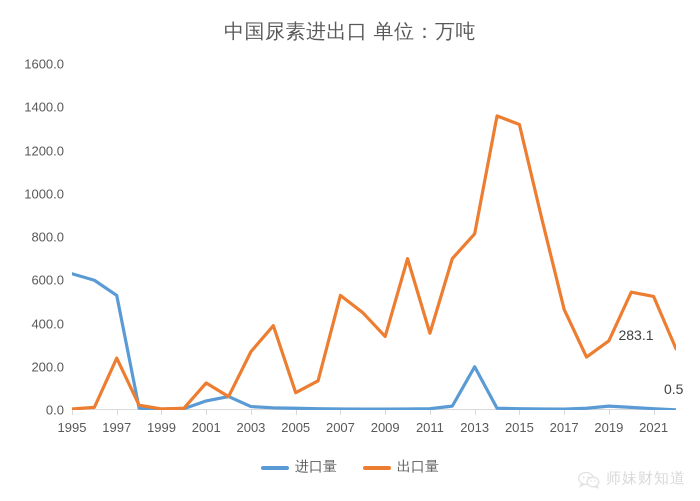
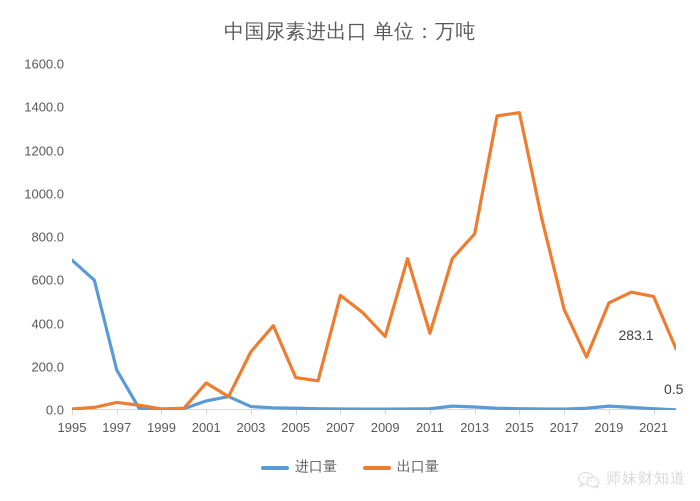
进口量/1995: 630 -> 690
进口量/1997: 530 -> 180
出口量/1997: 240 -> 40
出口量/2005: 80 -> 150
进口量/2013: 200 -> 10
出口量/2015: 1320 -> 1380
出口量/2019: 320 -> 500
